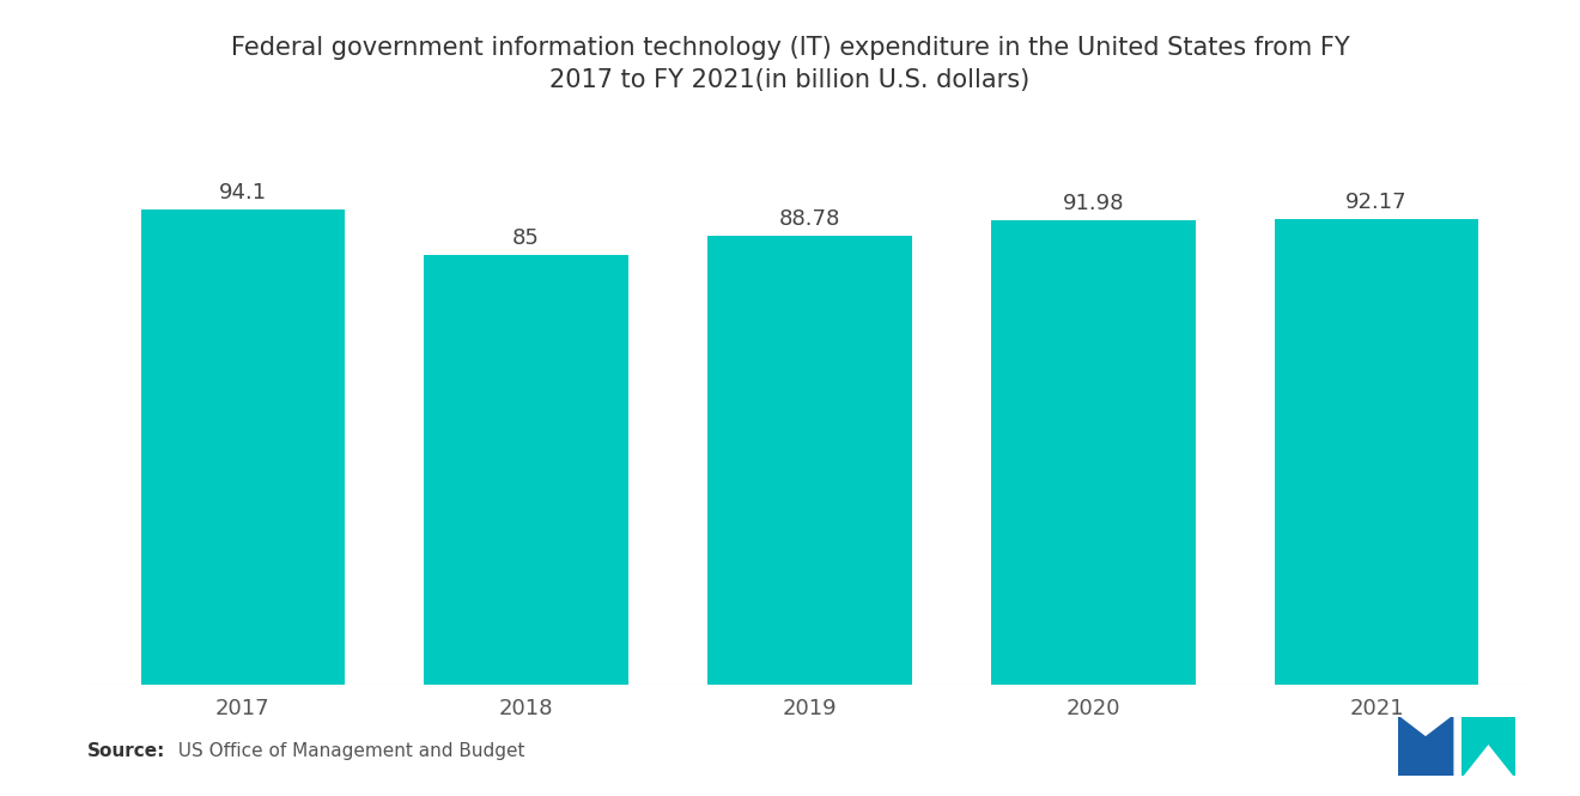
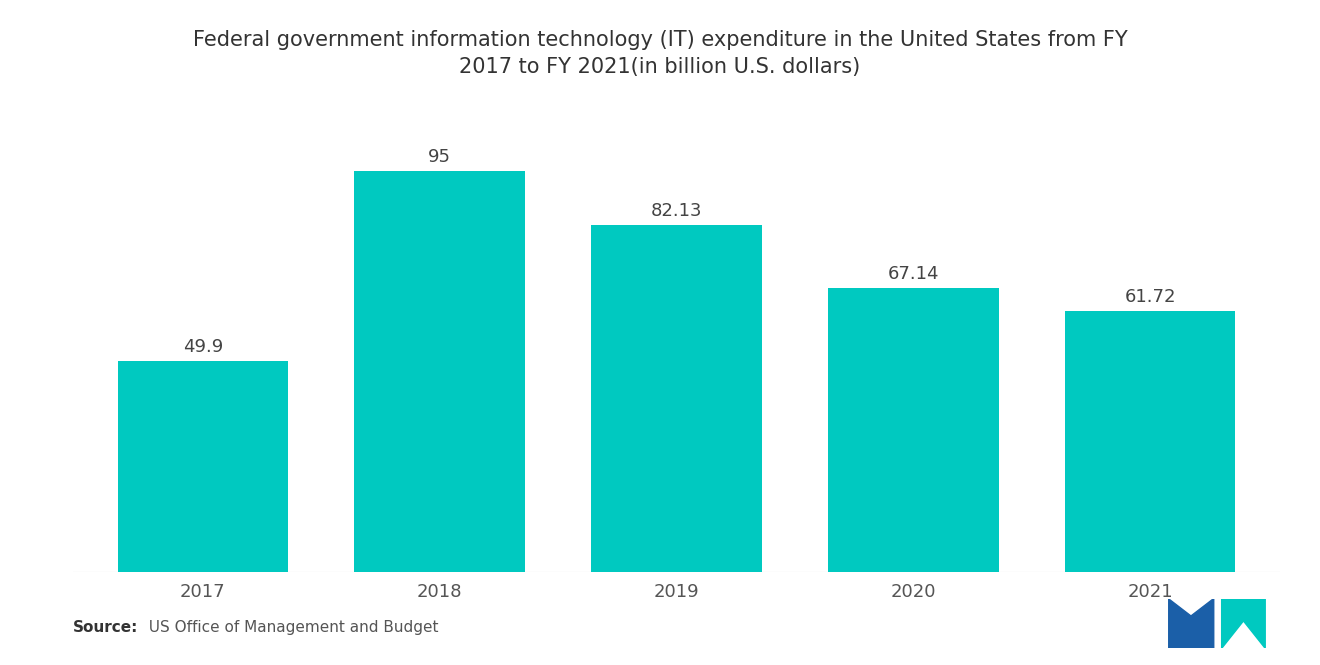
2017: 94.1 -> 49.9
2018: 85 -> 95
2019: 88.78 -> 82.13
2020: 91.98 -> 67.14
2021: 92.17 -> 61.72
